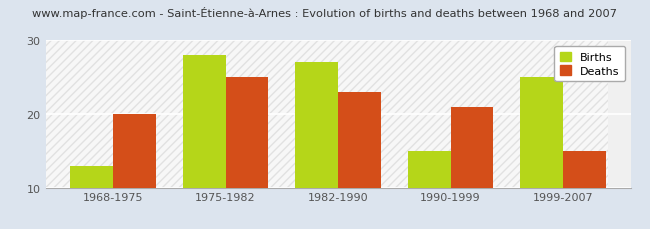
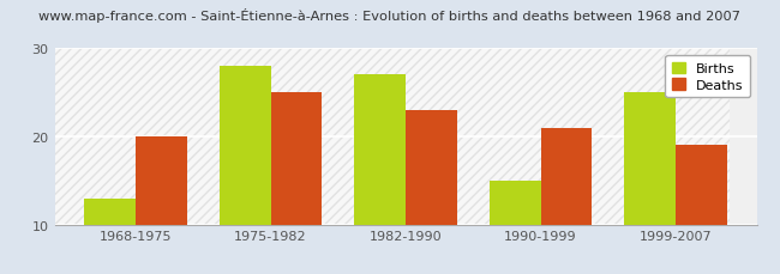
Deaths/1999-2007: 15 -> 19
